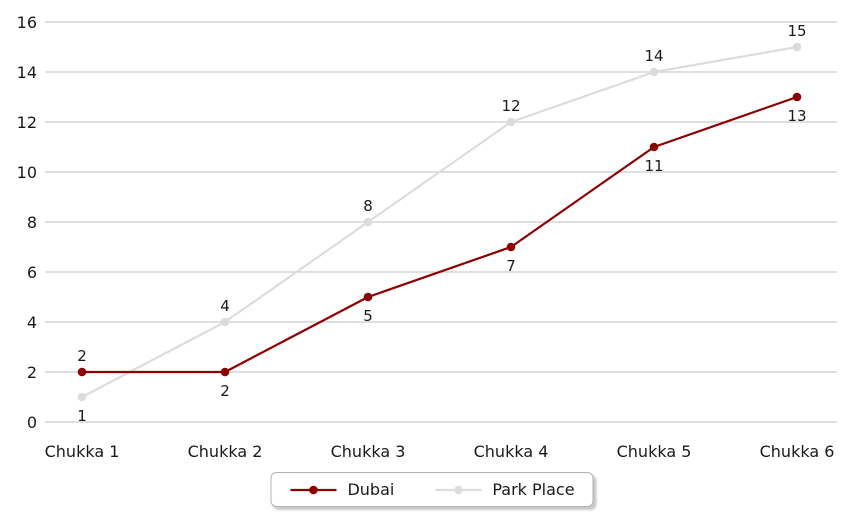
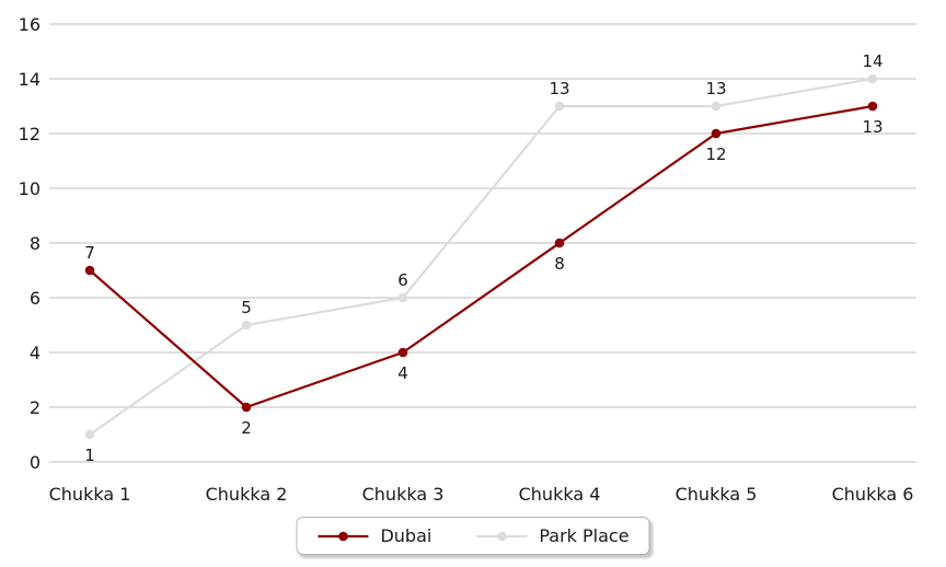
Dubai/Chukka 1: 2 -> 7
Park Place/Chukka 2: 4 -> 5
Dubai/Chukka 3: 5 -> 4
Park Place/Chukka 3: 8 -> 6
Dubai/Chukka 4: 7 -> 8
Park Place/Chukka 4: 12 -> 13
Dubai/Chukka 5: 11 -> 12
Park Place/Chukka 5: 14 -> 13
Park Place/Chukka 6: 15 -> 14
